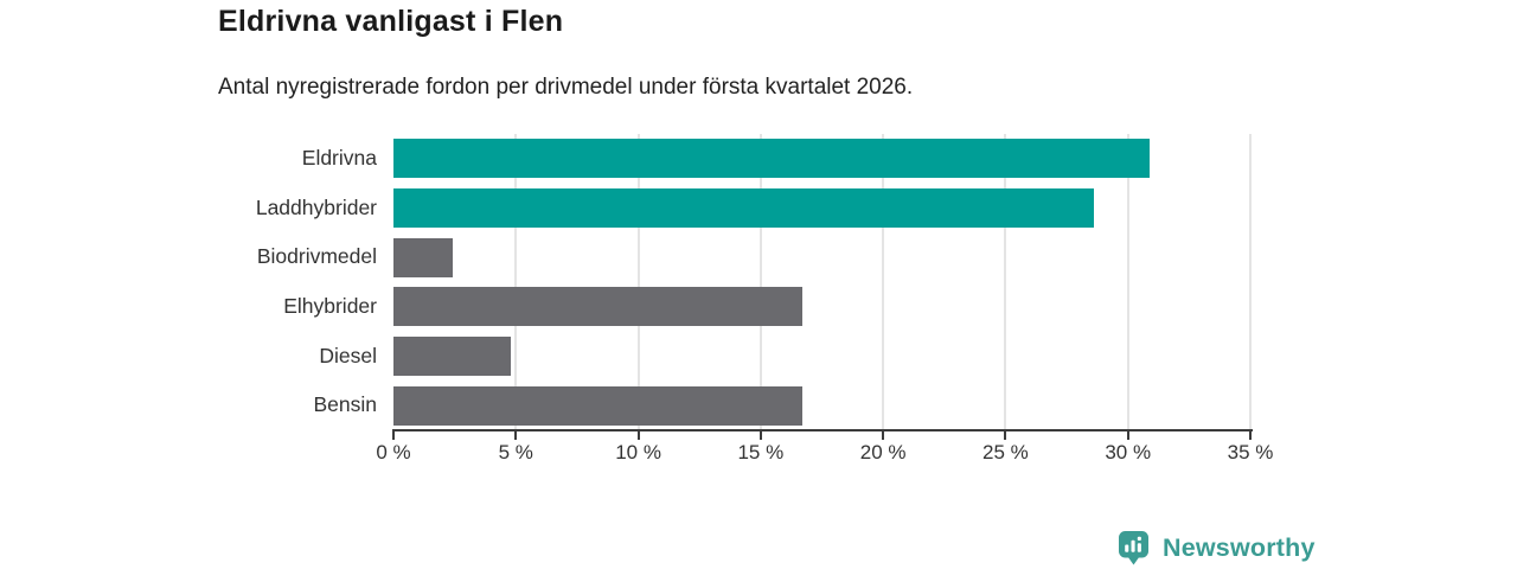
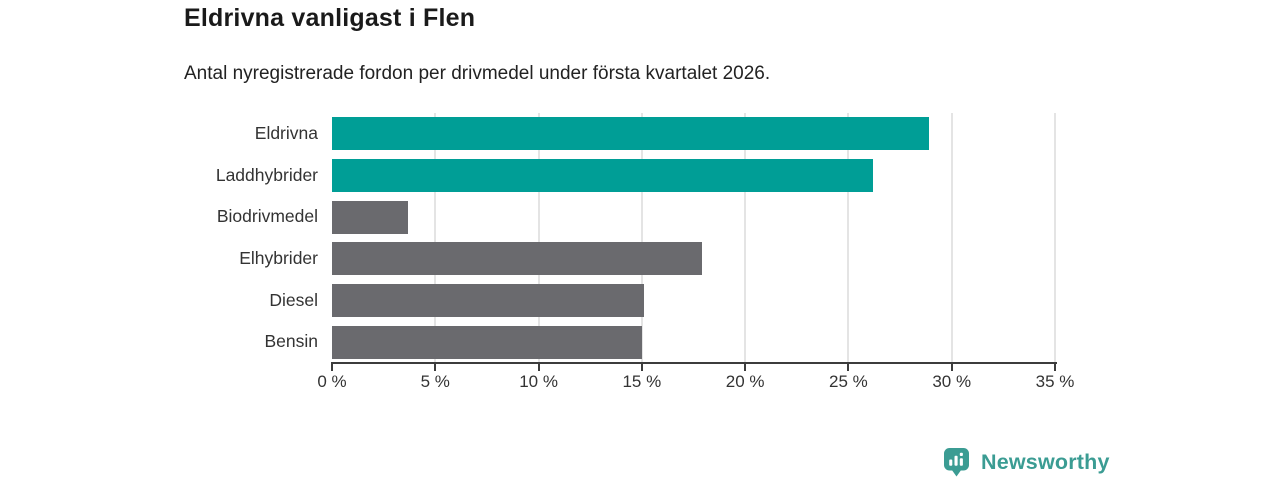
Eldrivna: 30.9% -> 28.9%
Laddhybrider: 28.6% -> 26.2%
Biodrivmedel: 2.4% -> 3.7%
Elhybrider: 16.7% -> 17.9%
Diesel: 4.8% -> 15.1%
Bensin: 16.7% -> 15.0%
